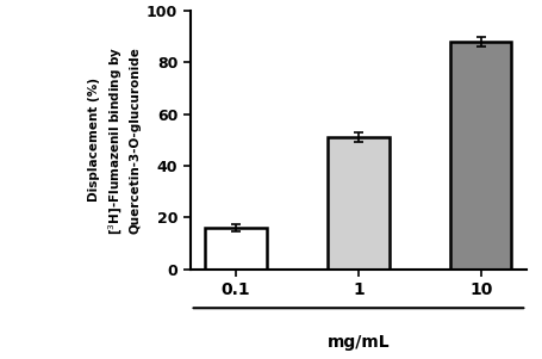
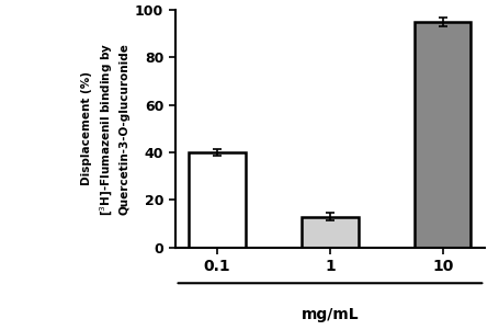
0.1: 16 -> 40
1: 51 -> 13
10: 88 -> 95
